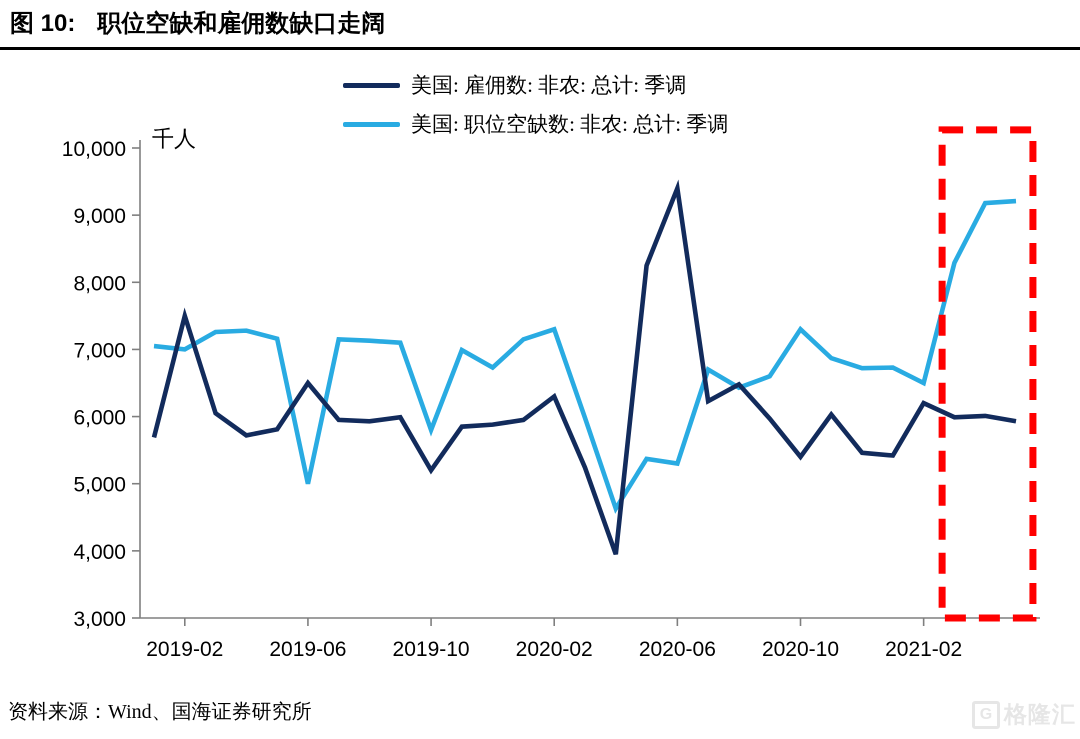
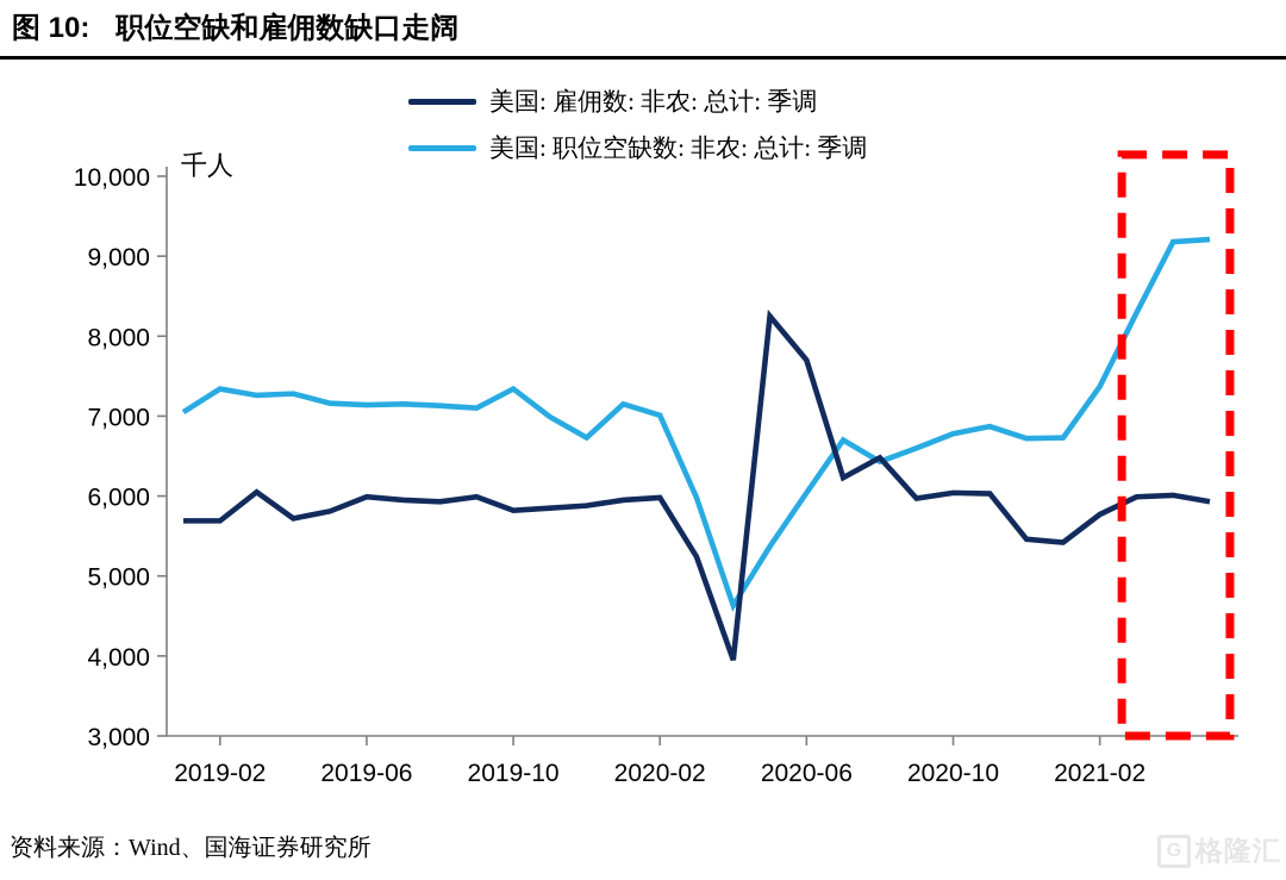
美国: 职位空缺数: 非农: 总计: 季调/2019-02: 7000 -> 7300
美国: 雇佣数: 非农: 总计: 季调/2019-02: 7500 -> 5700
美国: 职位空缺数: 非农: 总计: 季调/2019-06: 5000 -> 7100
美国: 雇佣数: 非农: 总计: 季调/2019-06: 6500 -> 6000
美国: 职位空缺数: 非农: 总计: 季调/2019-10: 5800 -> 7300
美国: 雇佣数: 非农: 总计: 季调/2019-10: 5200 -> 5800
美国: 职位空缺数: 非农: 总计: 季调/2020-02: 7300 -> 7000
美国: 雇佣数: 非农: 总计: 季调/2020-02: 6300 -> 6000
美国: 职位空缺数: 非农: 总计: 季调/2020-06: 5300 -> 6000
美国: 雇佣数: 非农: 总计: 季调/2020-06: 9400 -> 7700
美国: 职位空缺数: 非农: 总计: 季调/2020-10: 7300 -> 6800
美国: 雇佣数: 非农: 总计: 季调/2020-10: 5400 -> 6000
美国: 职位空缺数: 非农: 总计: 季调/2021-02: 6500 -> 7400
美国: 雇佣数: 非农: 总计: 季调/2021-02: 6200 -> 5800
